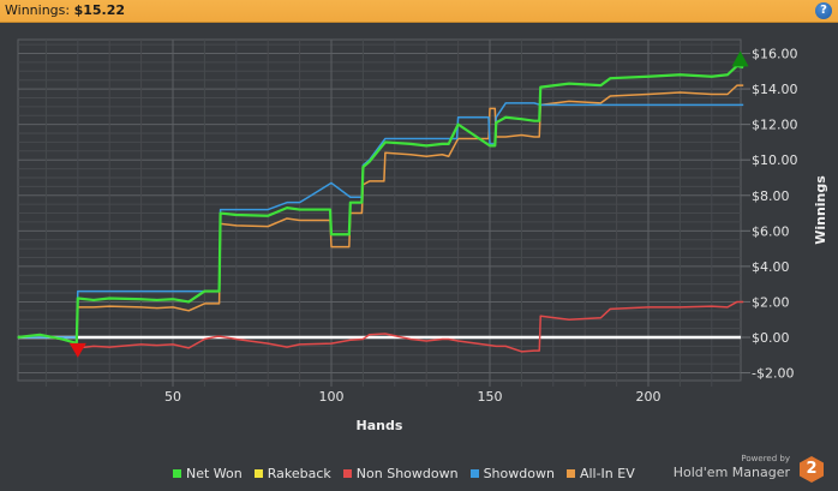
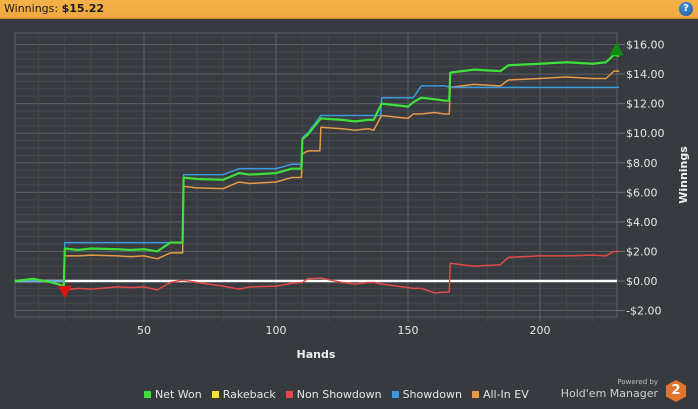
Net Won/100: $5.8 -> $7.3
Showdown/100: $8.7 -> $7.6
All-In EV/100: $5.1 -> $6.7
Net Won/150: $10.8 -> $11.8
Showdown/150: $10.9 -> $12.4
All-In EV/150: $12.9 -> $11.0
